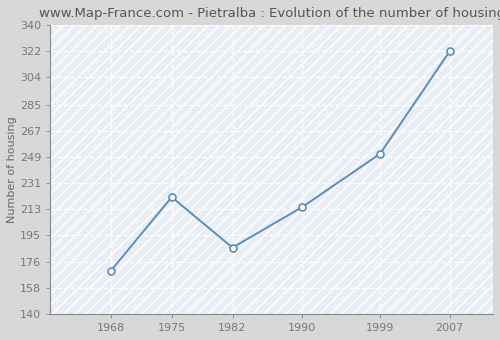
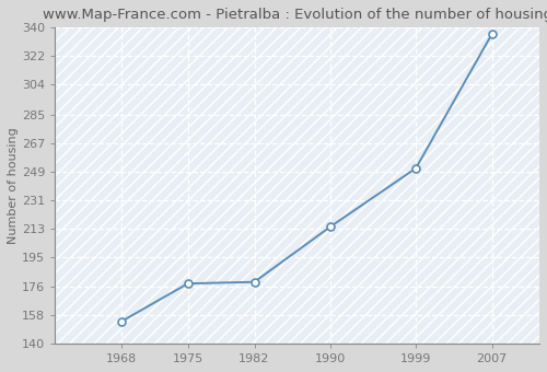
1968: 170 -> 154
1975: 221 -> 178
1982: 186 -> 179
2007: 322 -> 336
